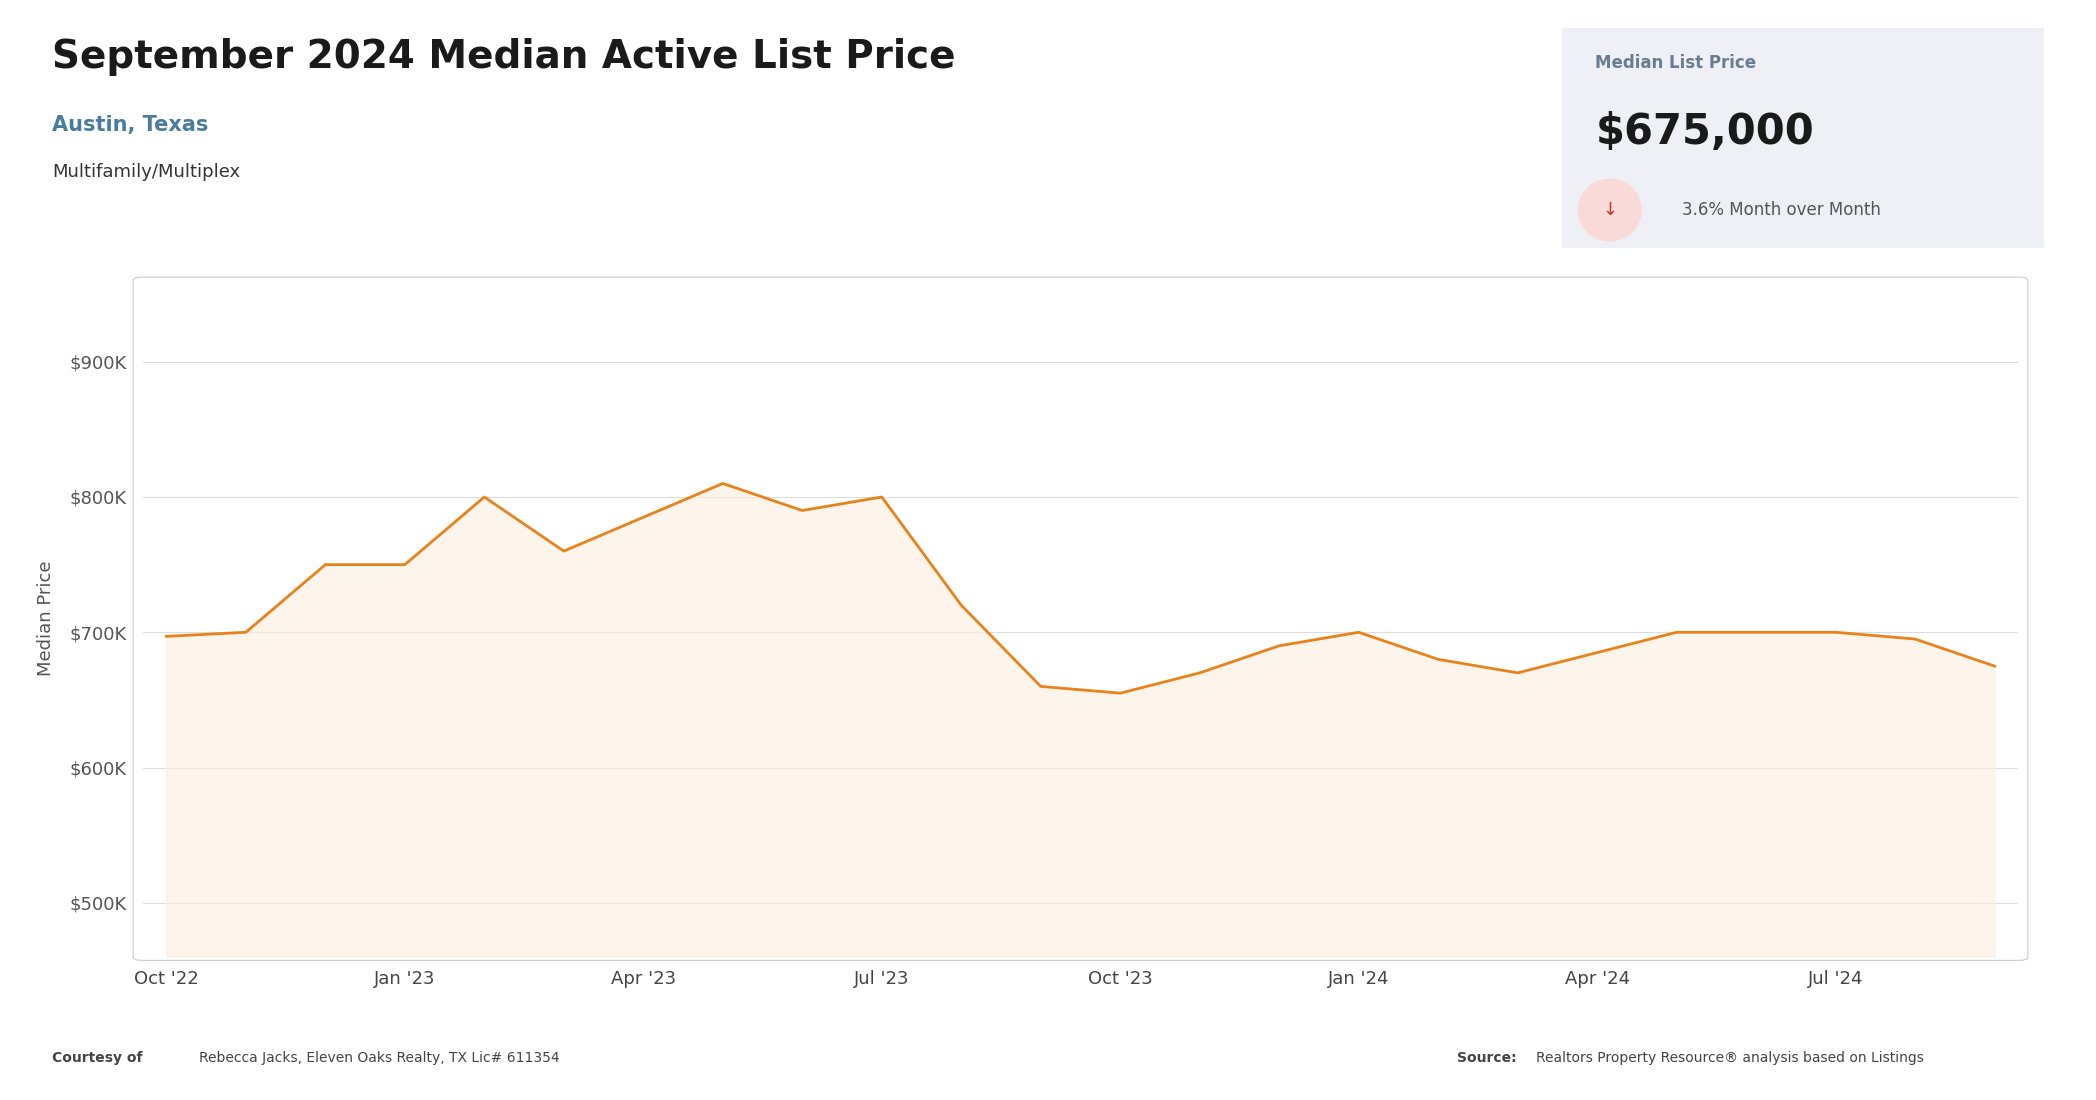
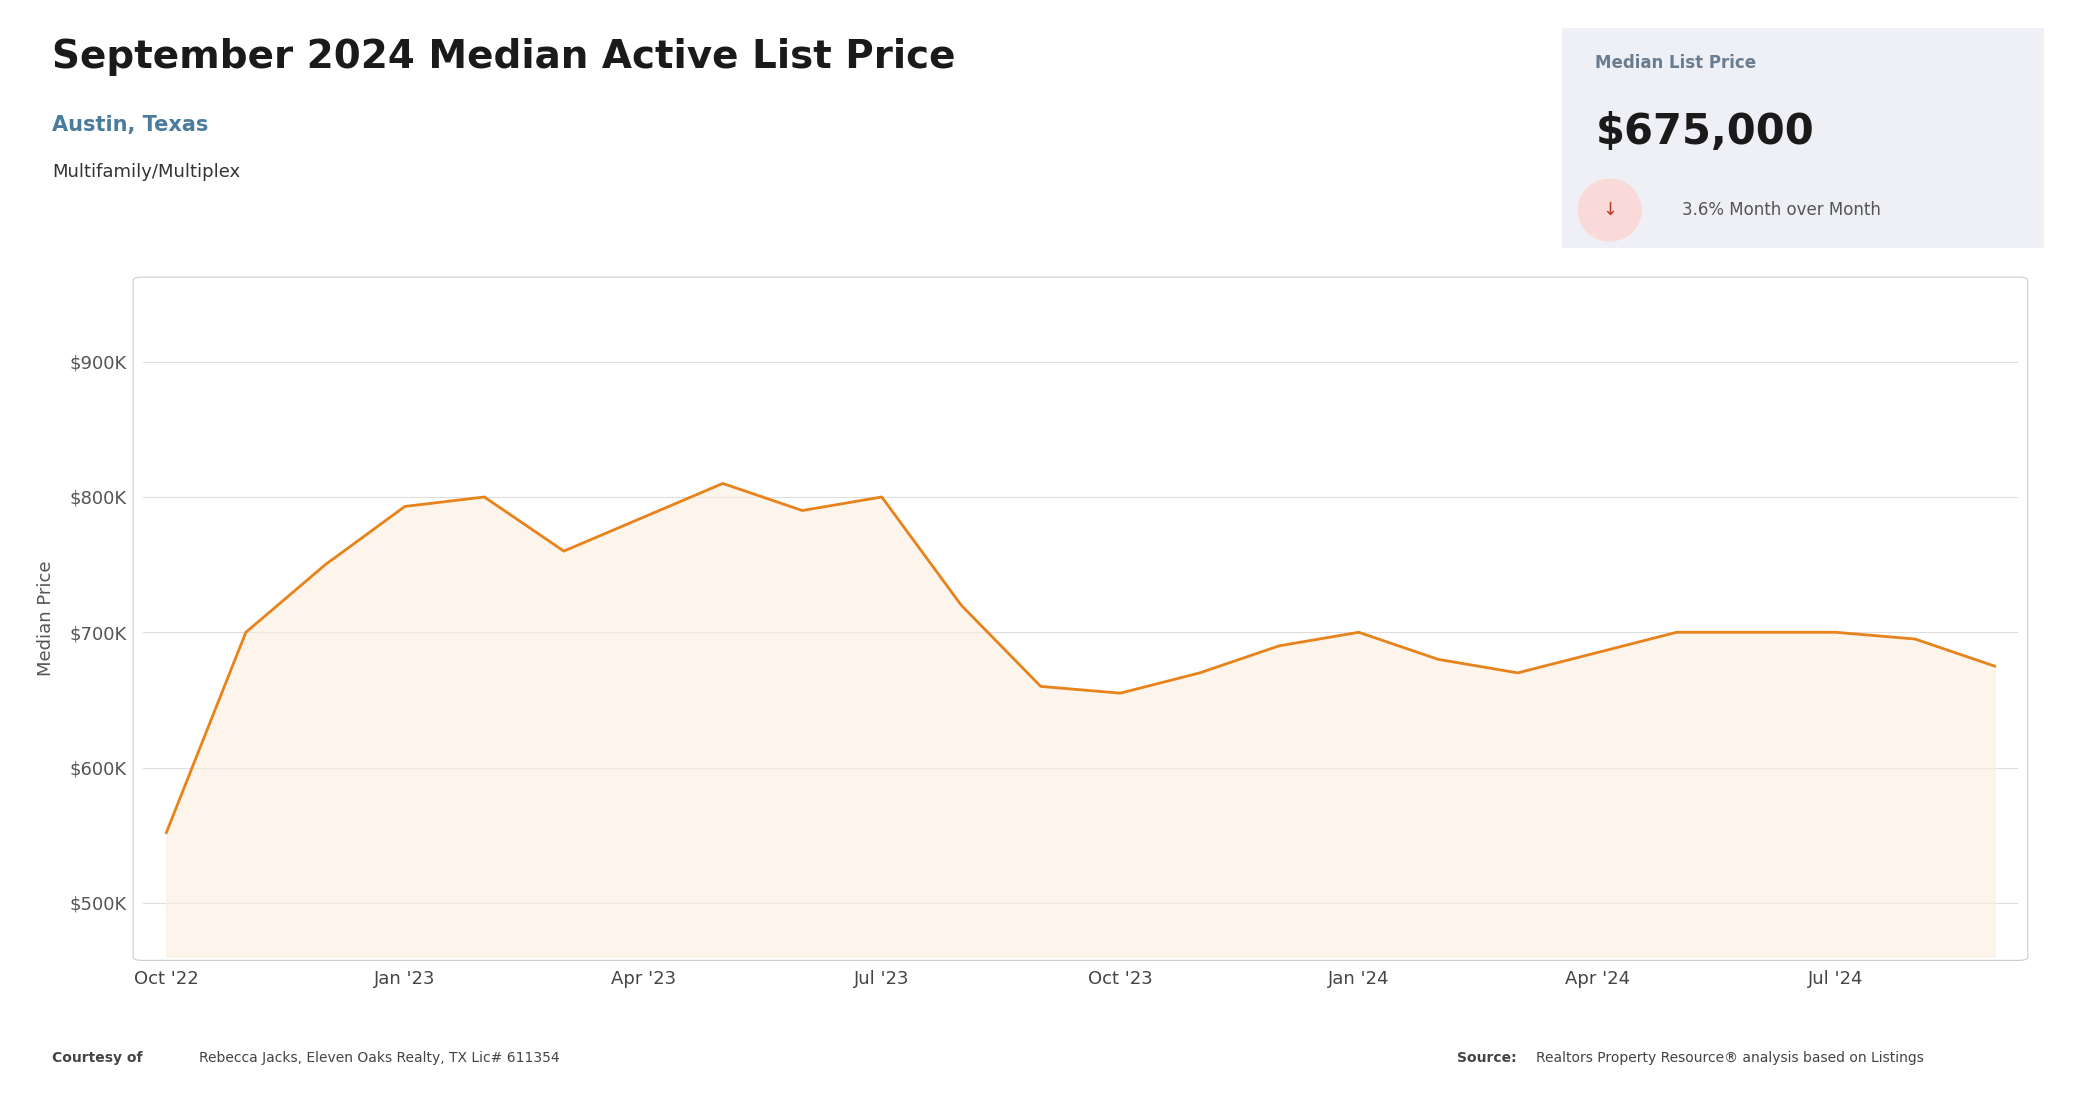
Oct '22: $697K -> $552K
Jan '23: $750K -> $793K
